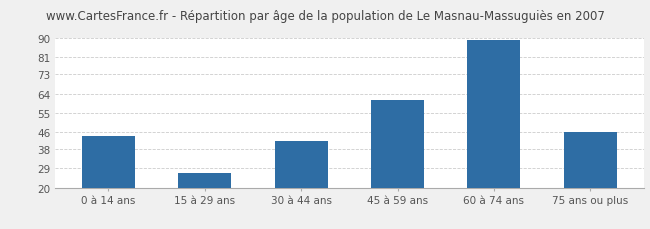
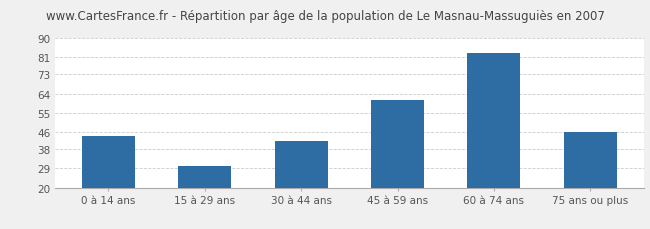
15 à 29 ans: 27 -> 30
60 à 74 ans: 89 -> 83
